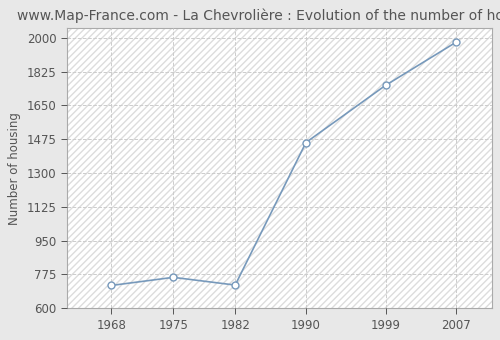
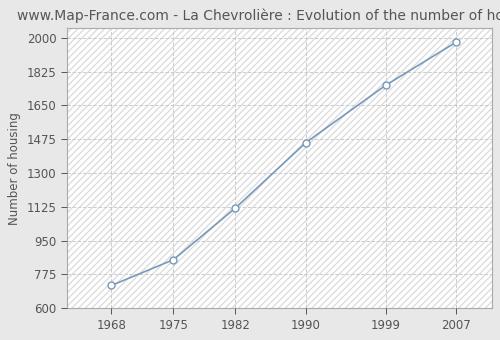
1975: 760 -> 850
1982: 720 -> 1120
